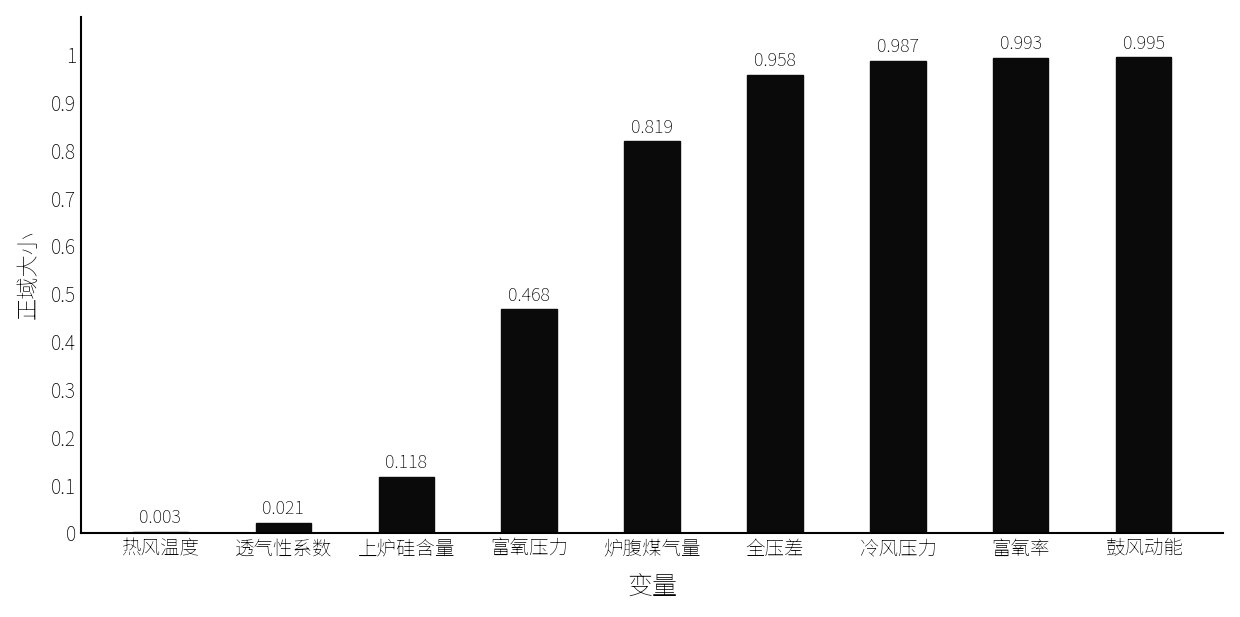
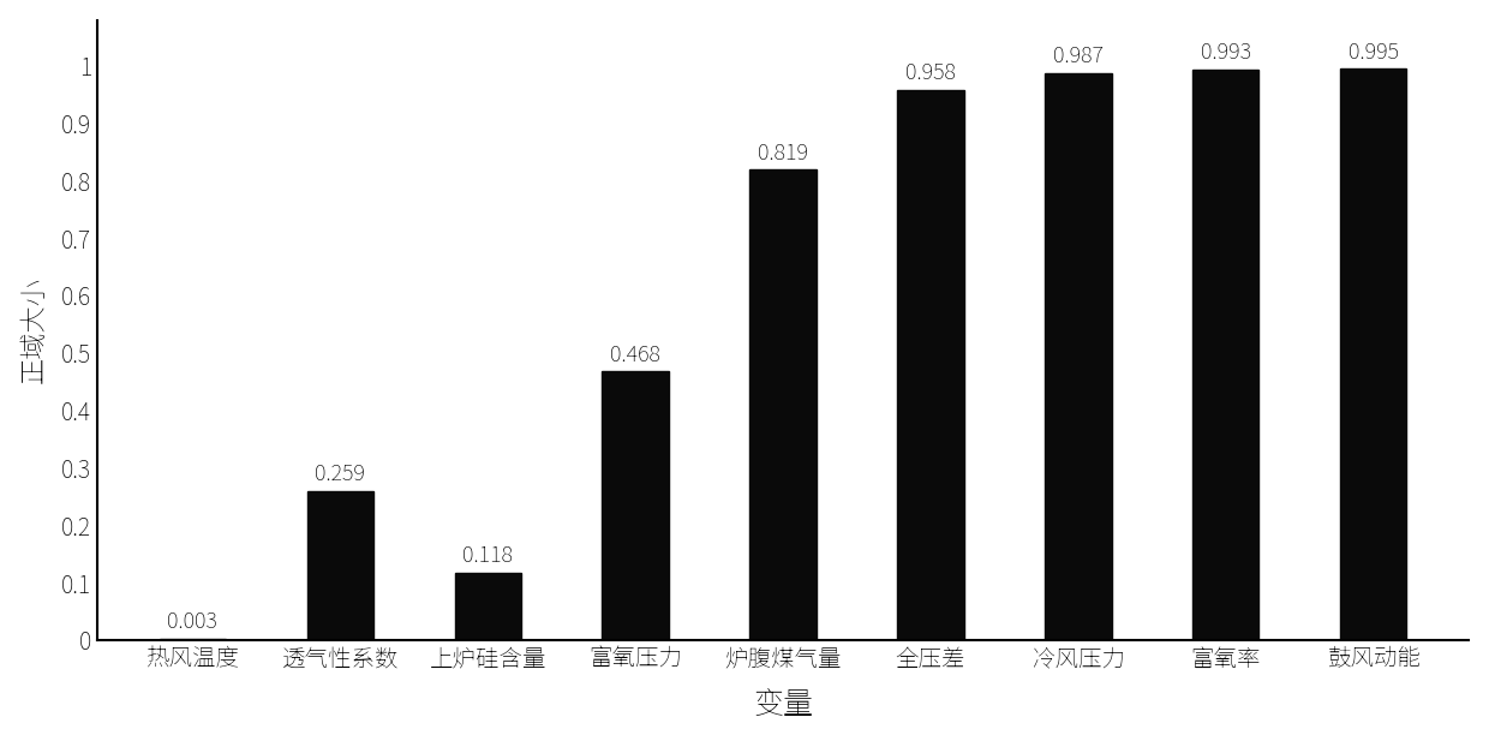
透气性系数: 0.021 -> 0.259
